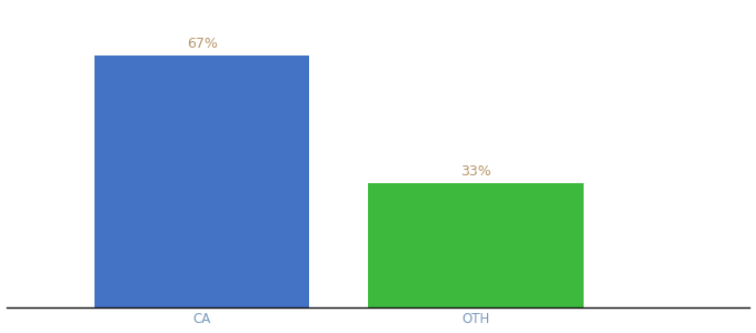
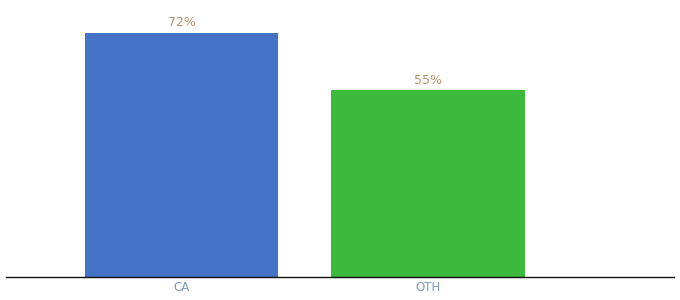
CA: 67% -> 72%
OTH: 33% -> 55%
